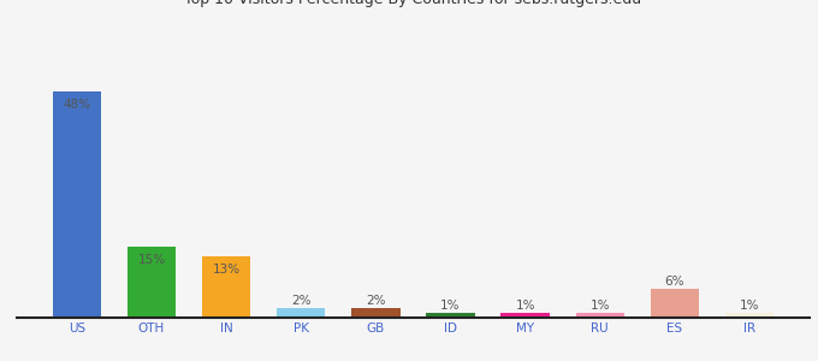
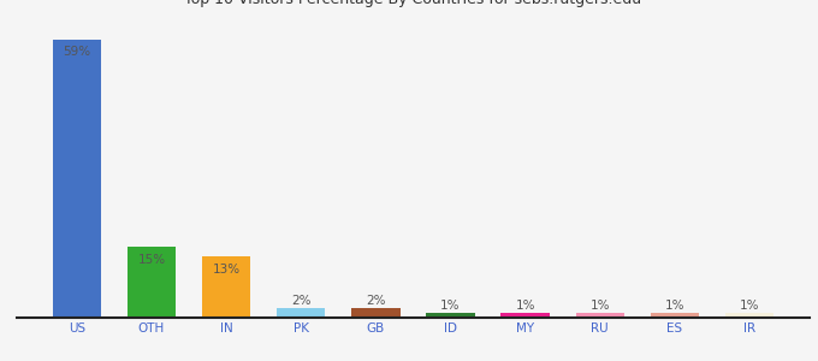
US: 48% -> 59%
ES: 6% -> 1%
